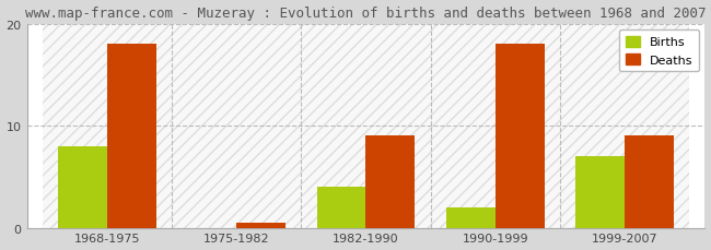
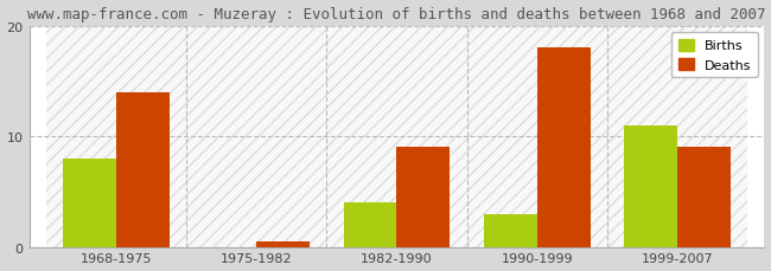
Deaths/1968-1975: 18.0 -> 14.0
Births/1990-1999: 2 -> 3
Births/1999-2007: 7 -> 11
